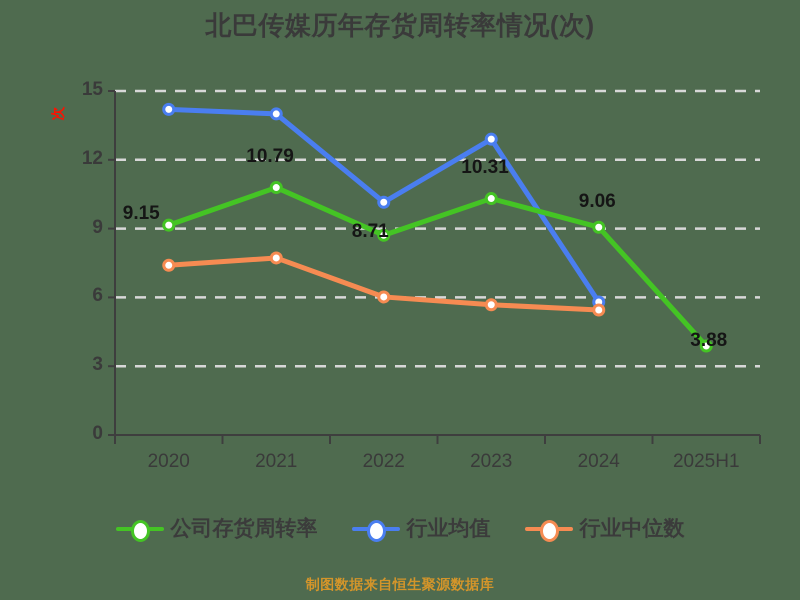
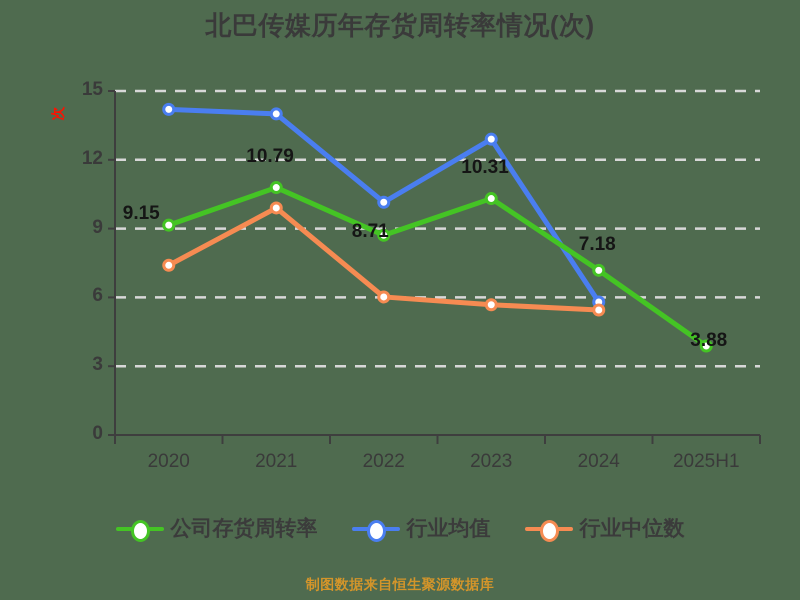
行业中位数/2021: 7.7 -> 9.9
公司存货周转率/2024: 9.06 -> 7.18
